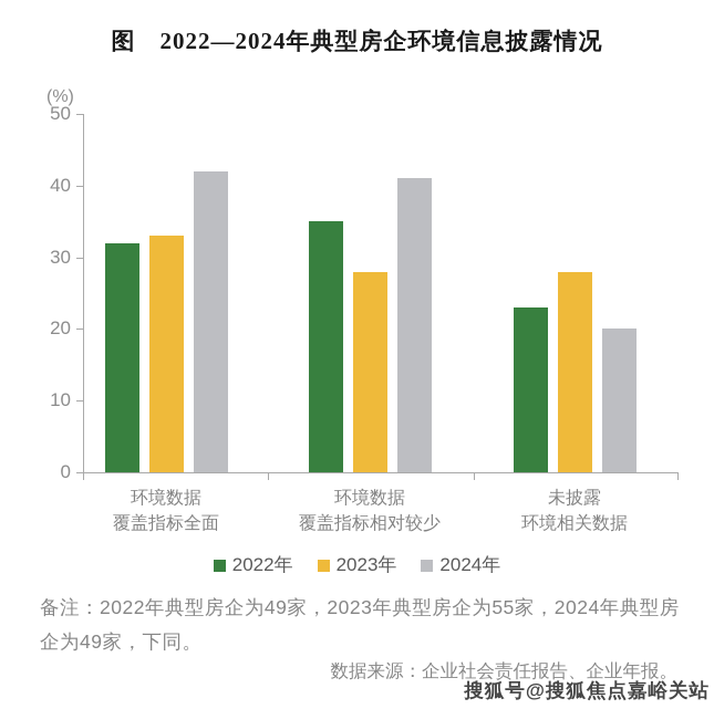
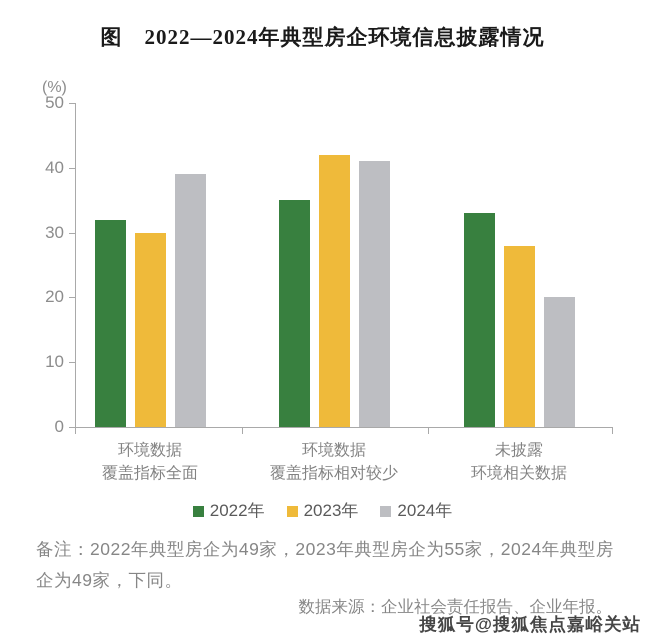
2023年/环境数据 覆盖指标全面: 33 -> 30
2024年/环境数据 覆盖指标全面: 42 -> 39
2023年/环境数据 覆盖指标相对较少: 28 -> 42
2022年/未披露 环境相关数据: 23 -> 33
